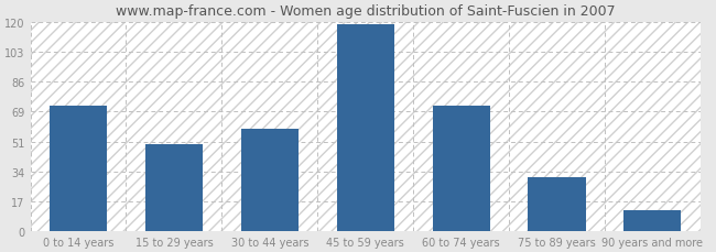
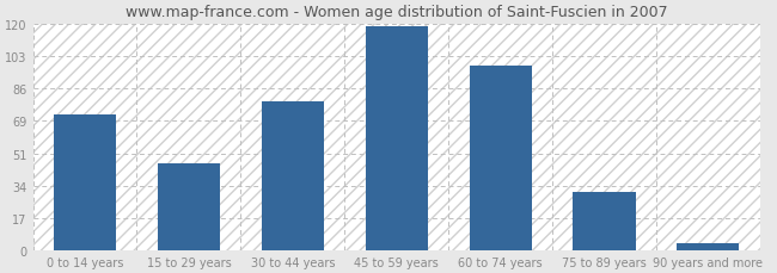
15 to 29 years: 50 -> 46
30 to 44 years: 59 -> 79
60 to 74 years: 72 -> 98
90 years and more: 12 -> 4
